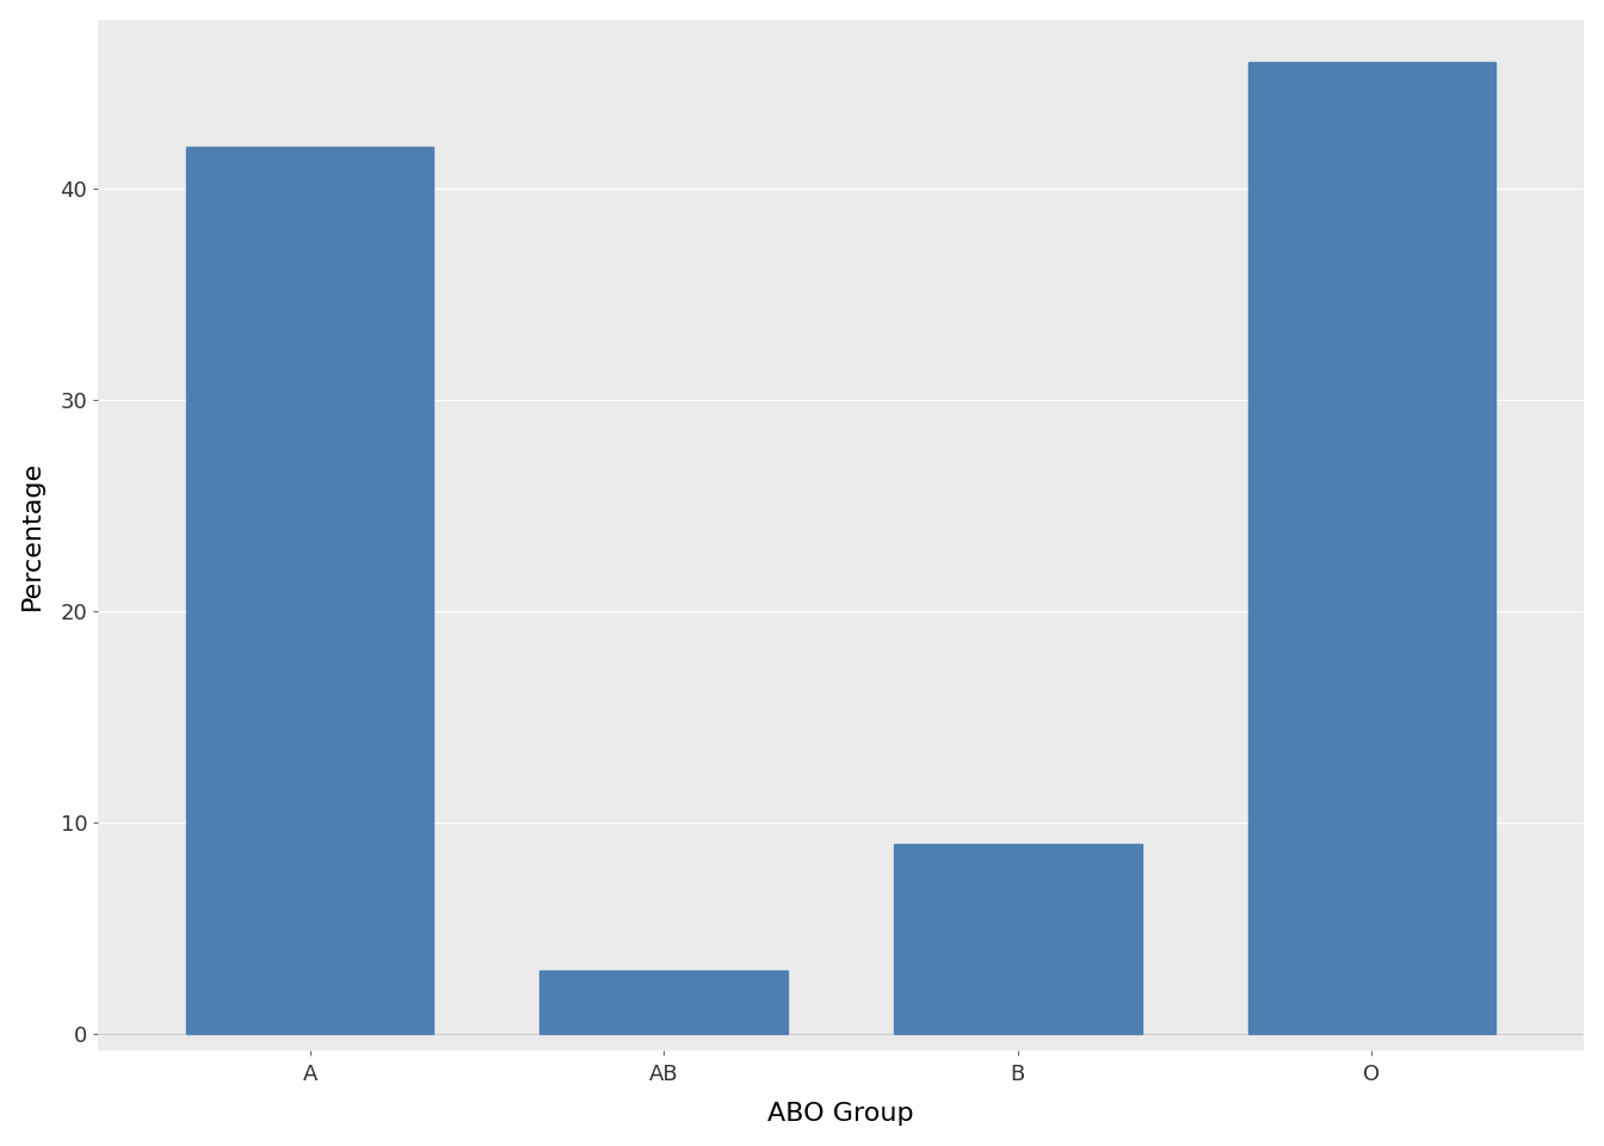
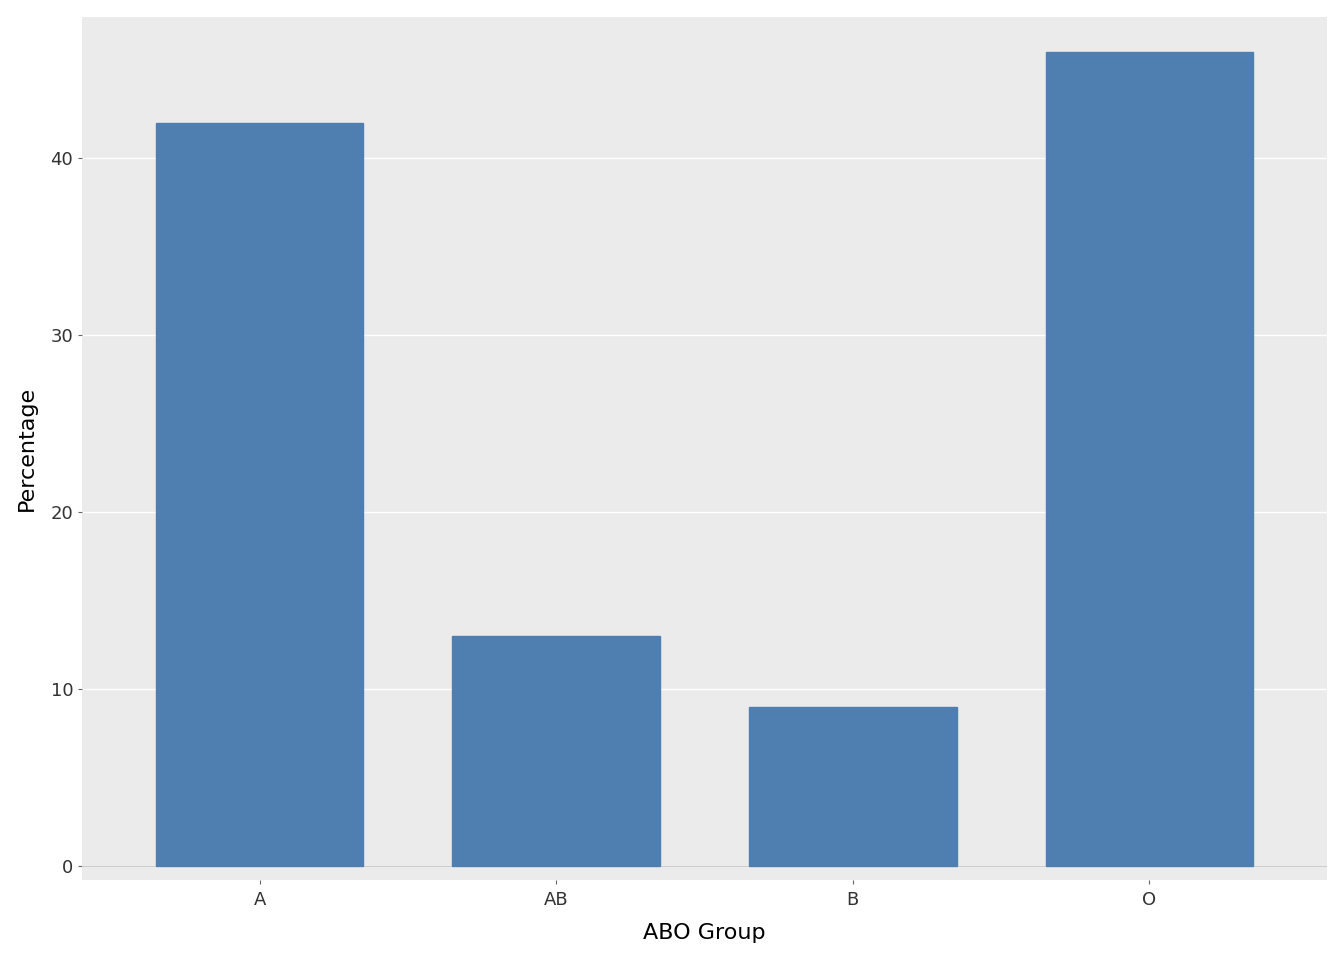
AB: 3 -> 13
